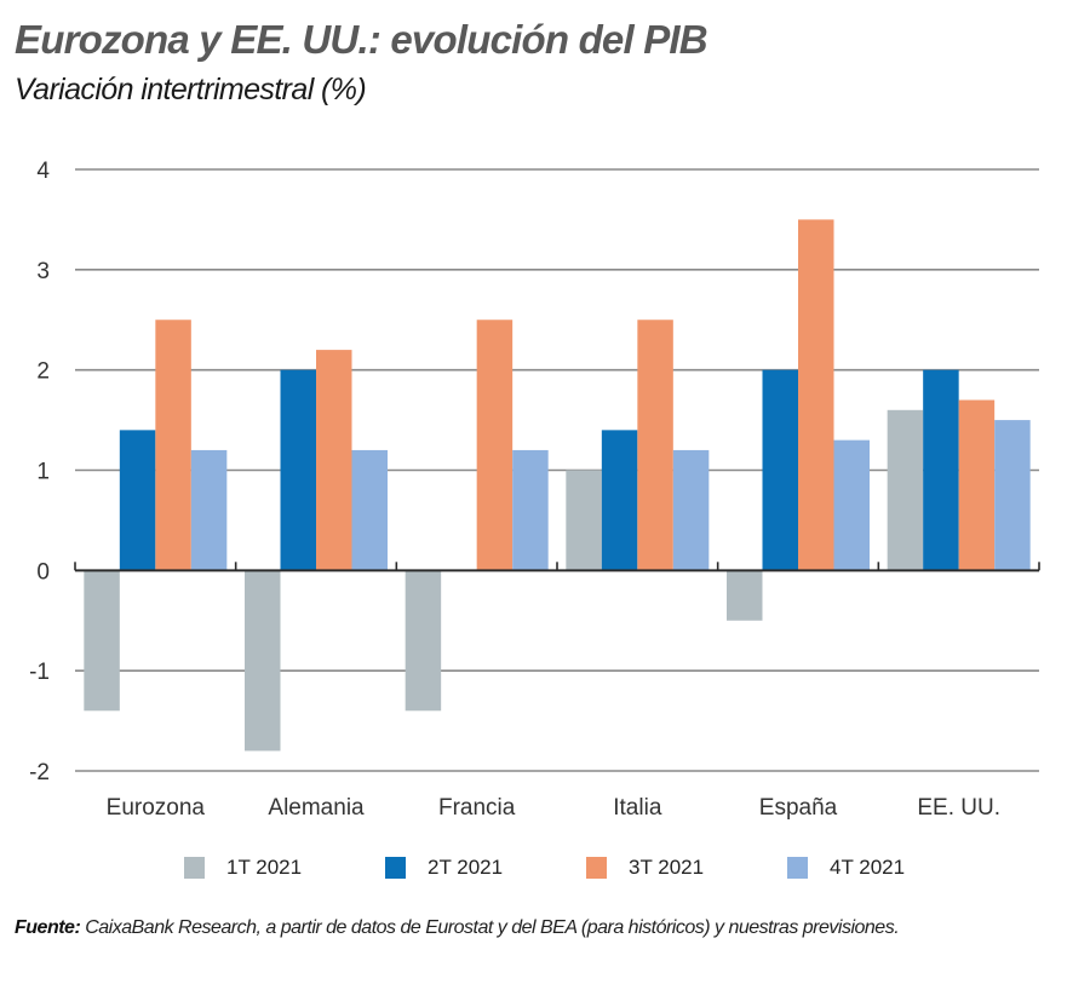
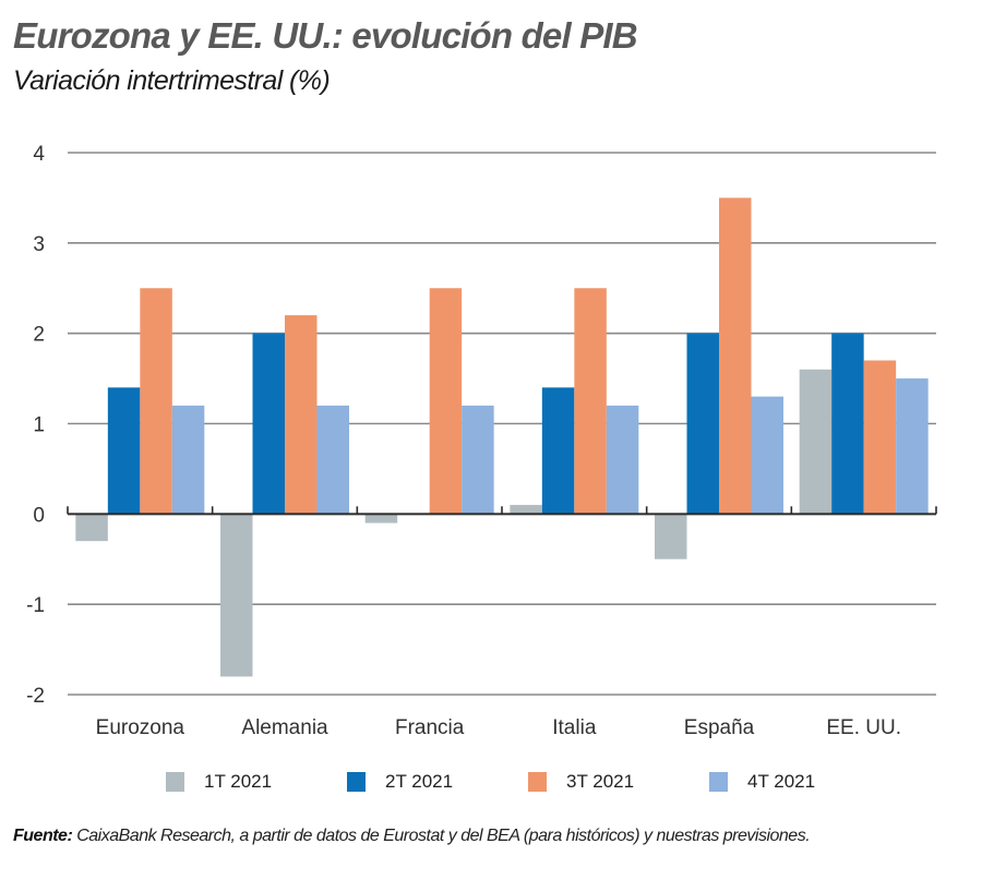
1T 2021/Eurozona: -1.4 -> -0.3
1T 2021/Francia: -1.4 -> -0.1
1T 2021/Italia: 1.0 -> 0.1
